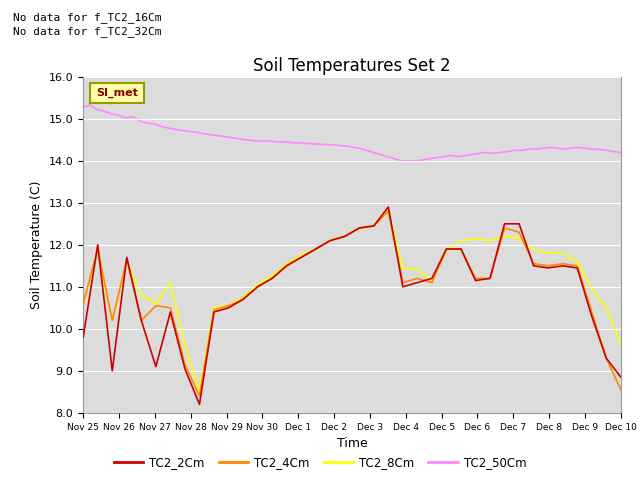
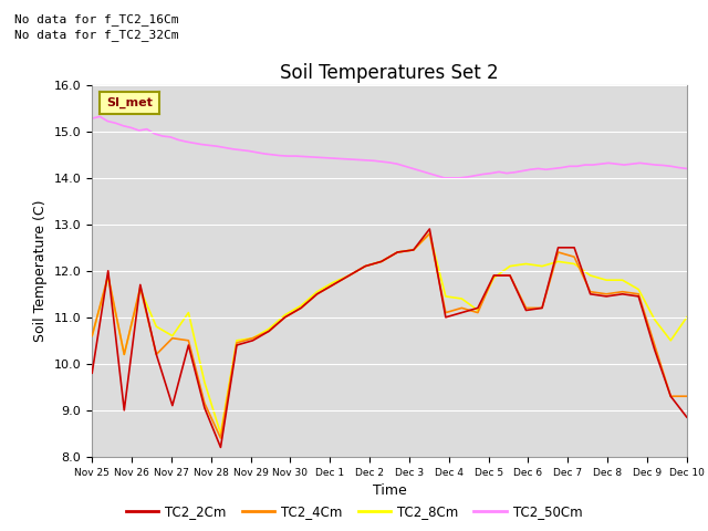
TC2_4Cm/Dec 10: 8.55 -> 9.30
TC2_8Cm/Dec 10: 9.65 -> 11.00
